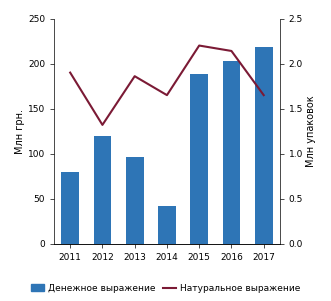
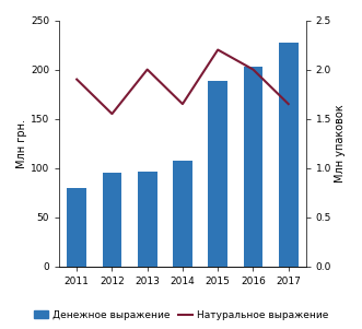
Денежное выражение/2012: 120 -> 95
Натуральное выражение/2012: 1.32 -> 1.55
Натуральное выражение/2013: 1.86 -> 2.00
Денежное выражение/2014: 42 -> 108
Натуральное выражение/2016: 2.14 -> 2.00
Денежное выражение/2017: 218 -> 227
